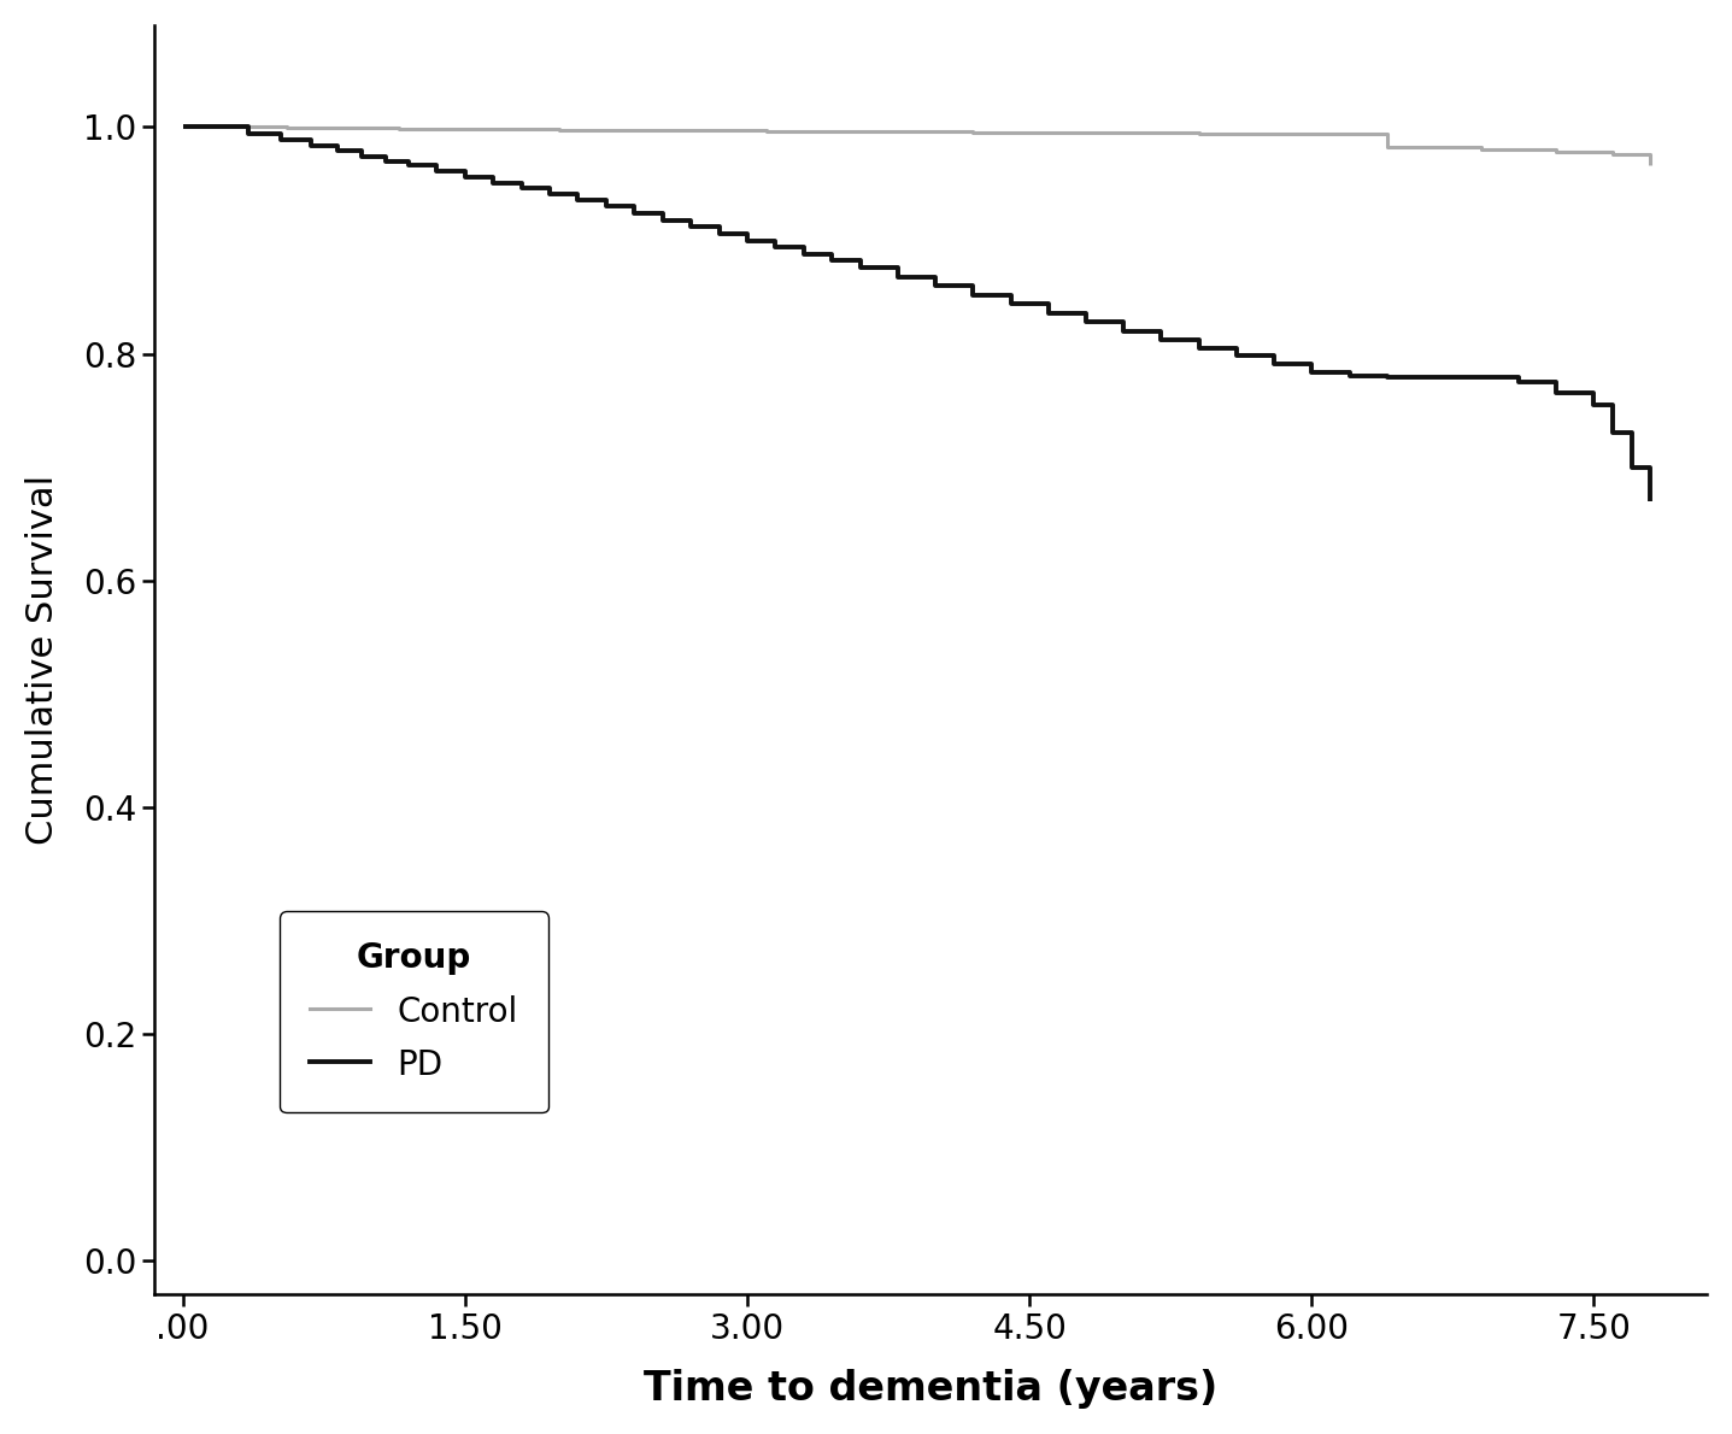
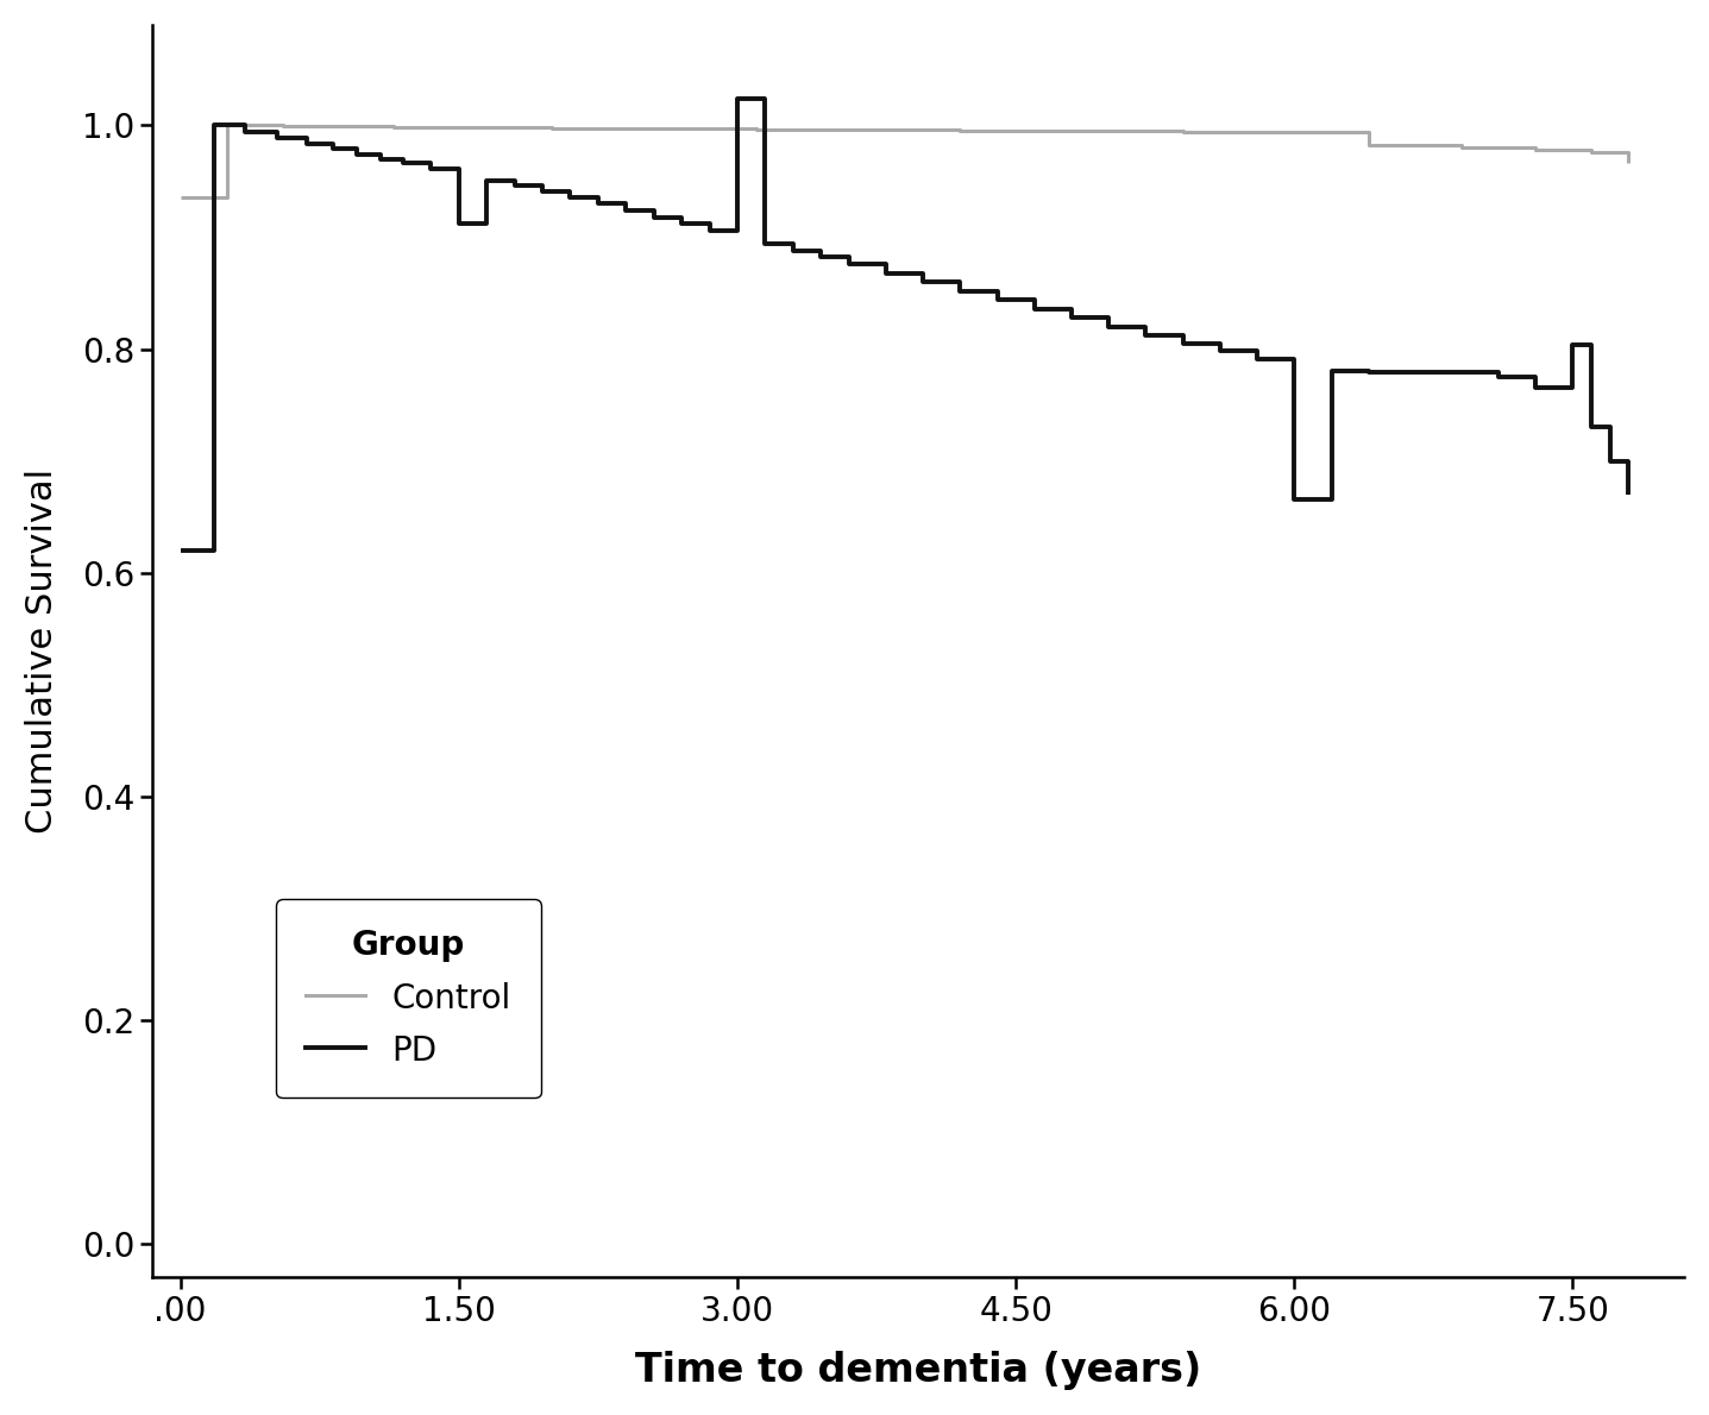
Control/.00: 1.000 -> 0.936
PD/.00: 1.000 -> 0.620
PD/1.50: 0.956 -> 0.912
PD/3.00: 0.900 -> 1.024
PD/6.00: 0.784 -> 0.666
PD/7.50: 0.755 -> 0.804
